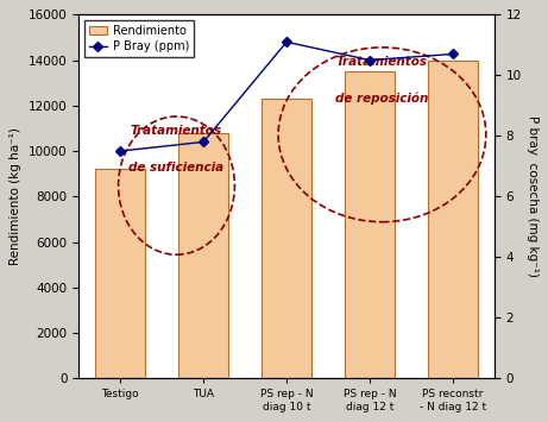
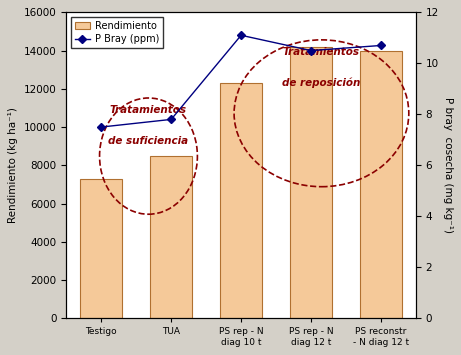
Rendimiento/Testigo: 9200 -> 7300
Rendimiento/TUA: 10800 -> 8500
Rendimiento/PS rep - N diag 12 t: 13500 -> 14200
